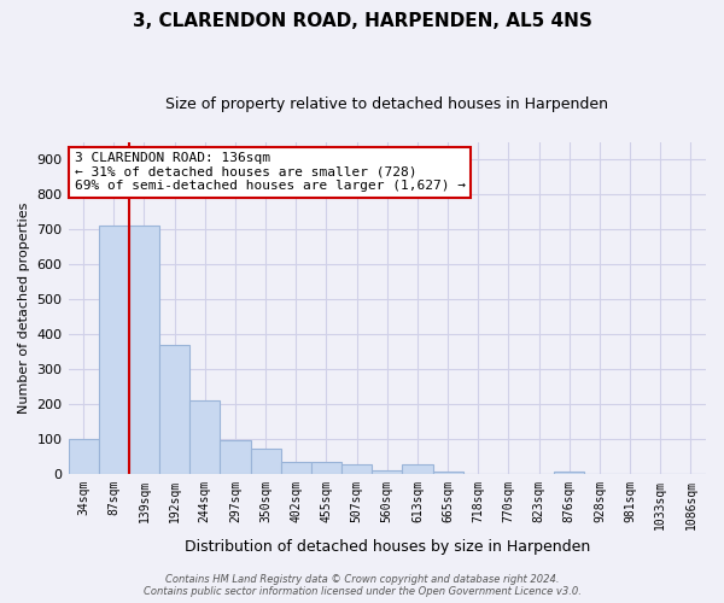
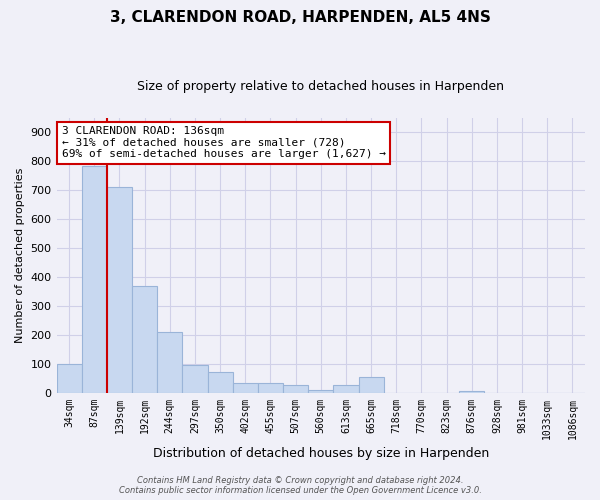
87sqm: 710 -> 785
665sqm: 5 -> 55
